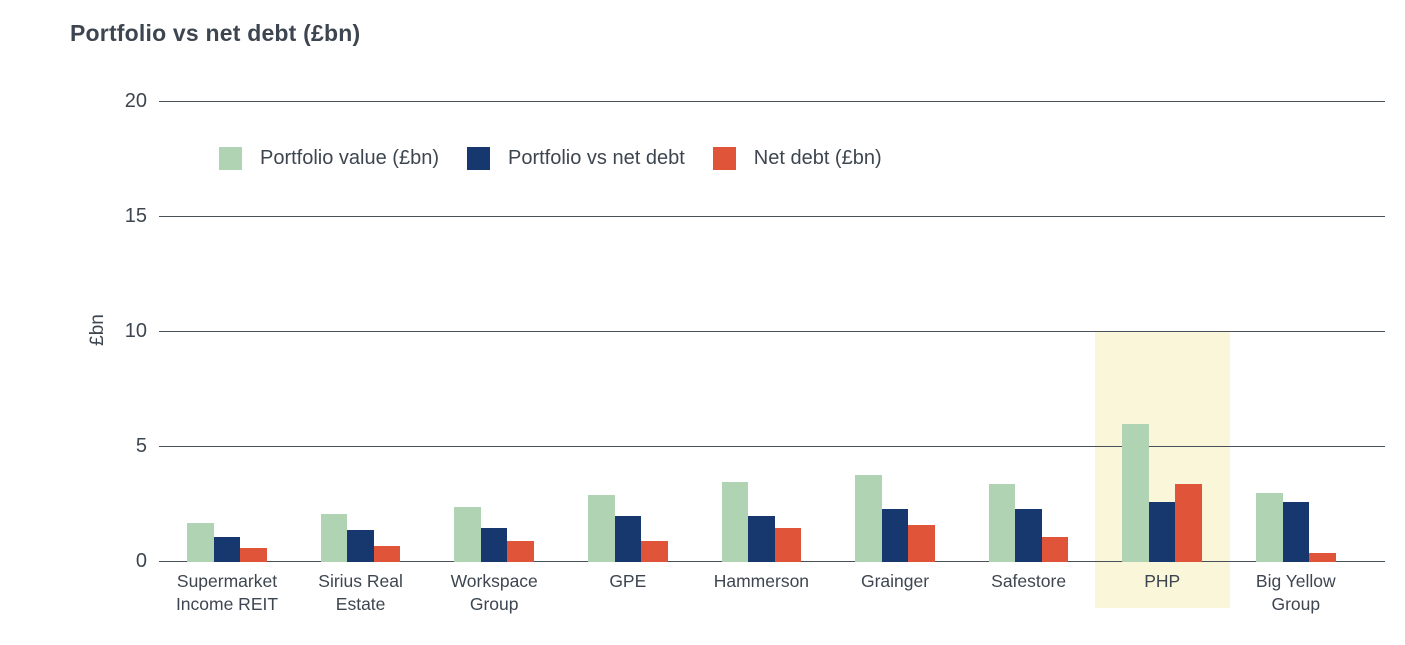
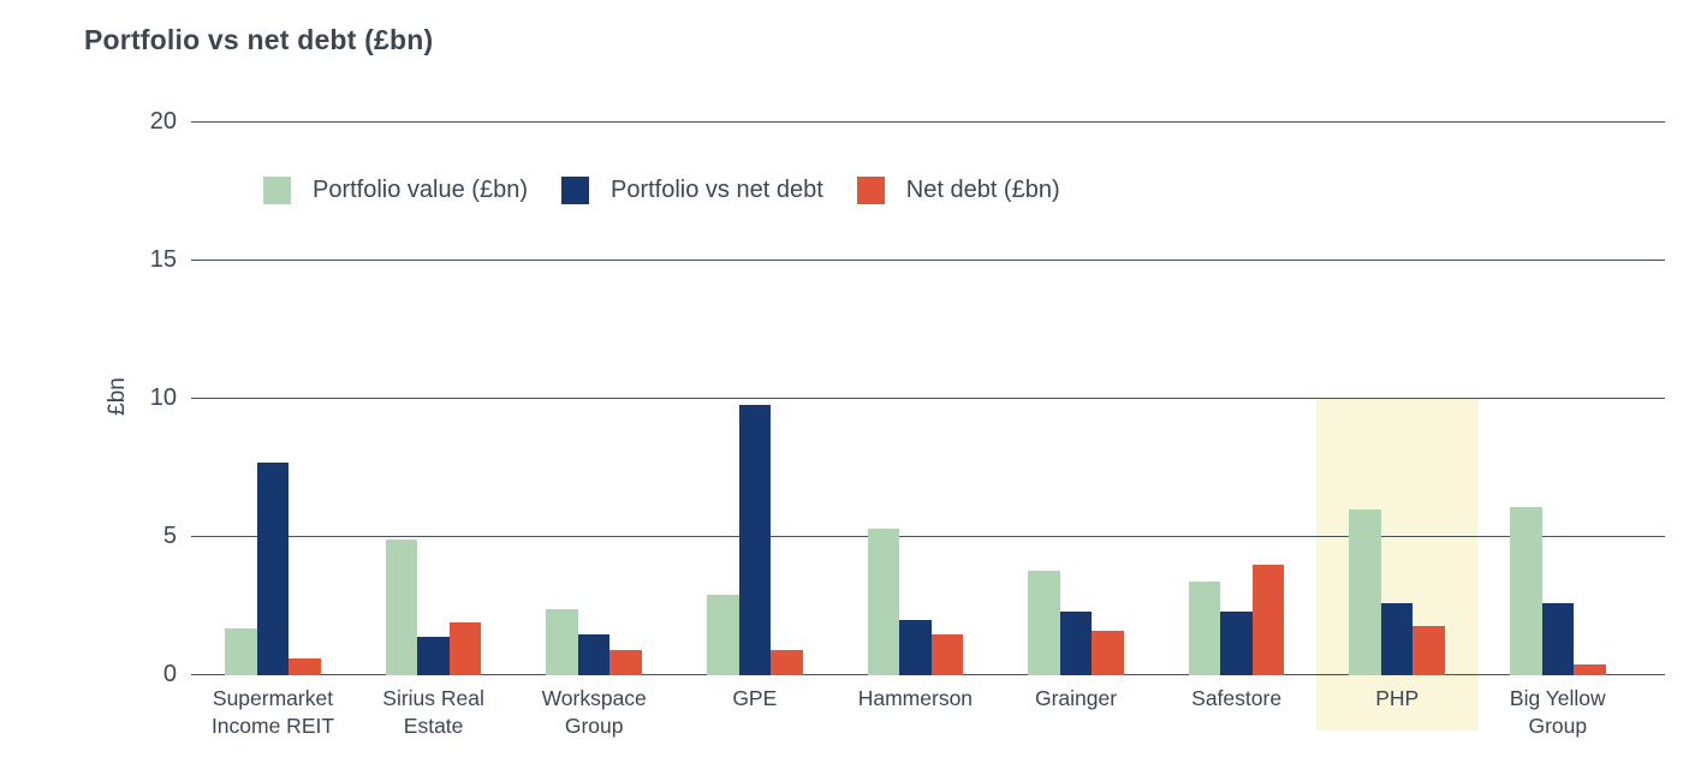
Portfolio vs net debt/Supermarket Income REIT: 1.1 -> 7.7
Portfolio value (£bn)/Sirius Real Estate: 2.1 -> 4.9
Net debt (£bn)/Sirius Real Estate: 0.7 -> 1.9
Portfolio vs net debt/GPE: 2.0 -> 9.8
Portfolio value (£bn)/Hammerson: 3.5 -> 5.3
Net debt (£bn)/Safestore: 1.1 -> 4.0
Net debt (£bn)/PHP: 3.4 -> 1.8
Portfolio value (£bn)/Big Yellow Group: 3.0 -> 6.1
